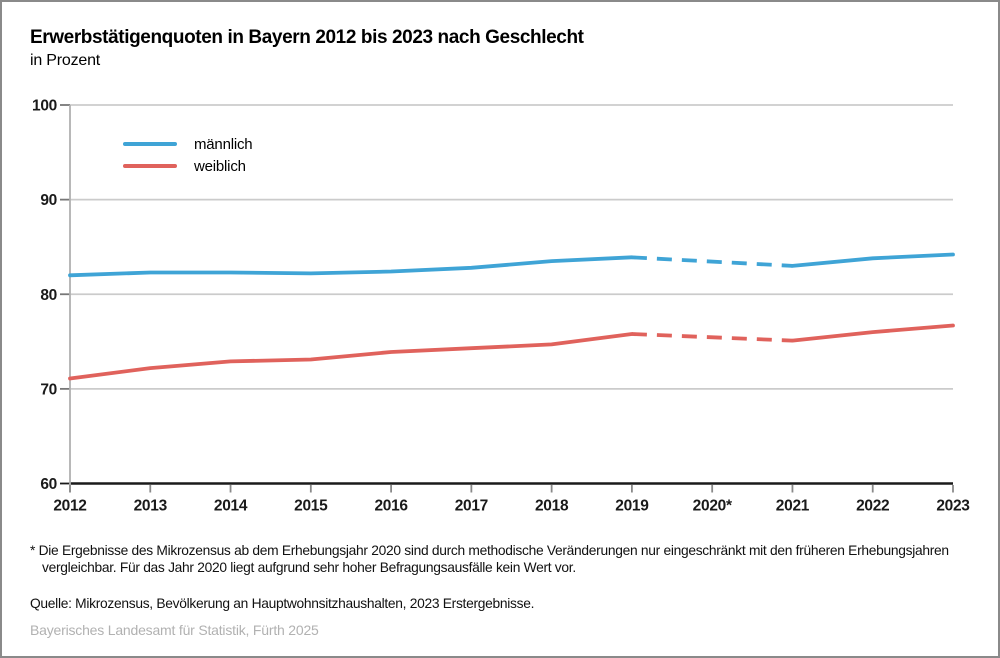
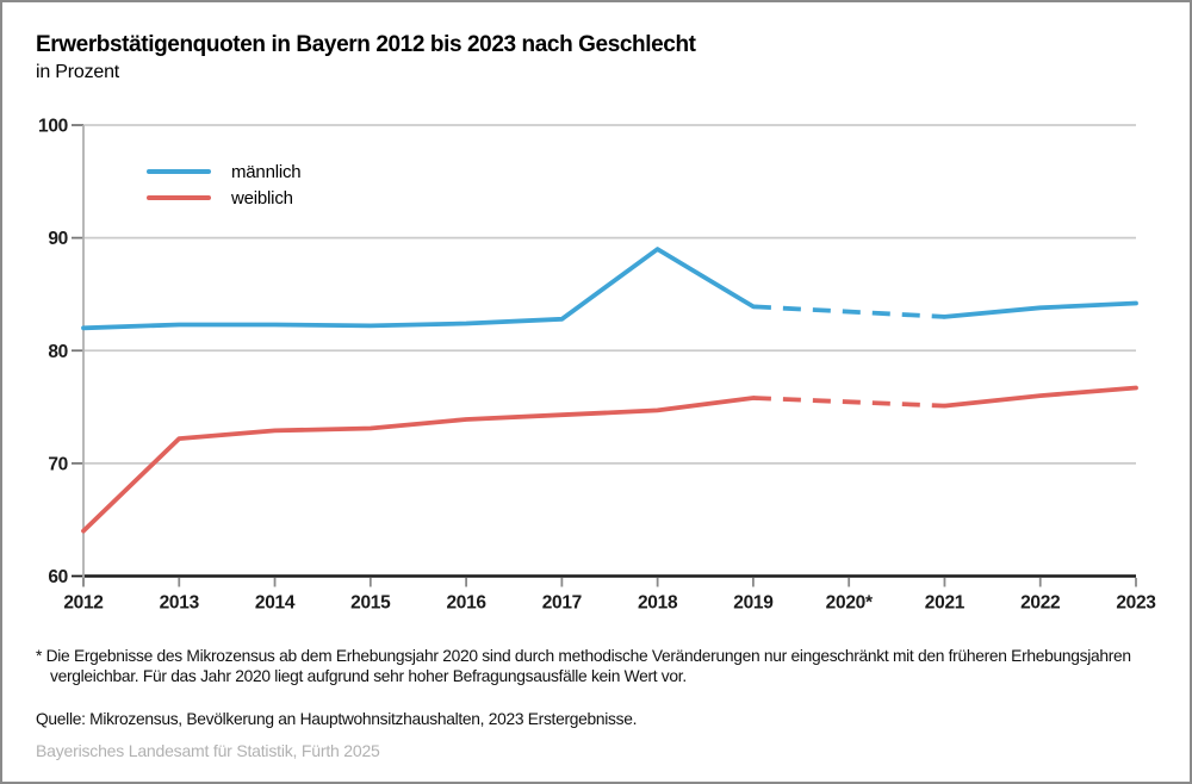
weiblich/2012: 71 -> 64
männlich/2018: 84 -> 89
